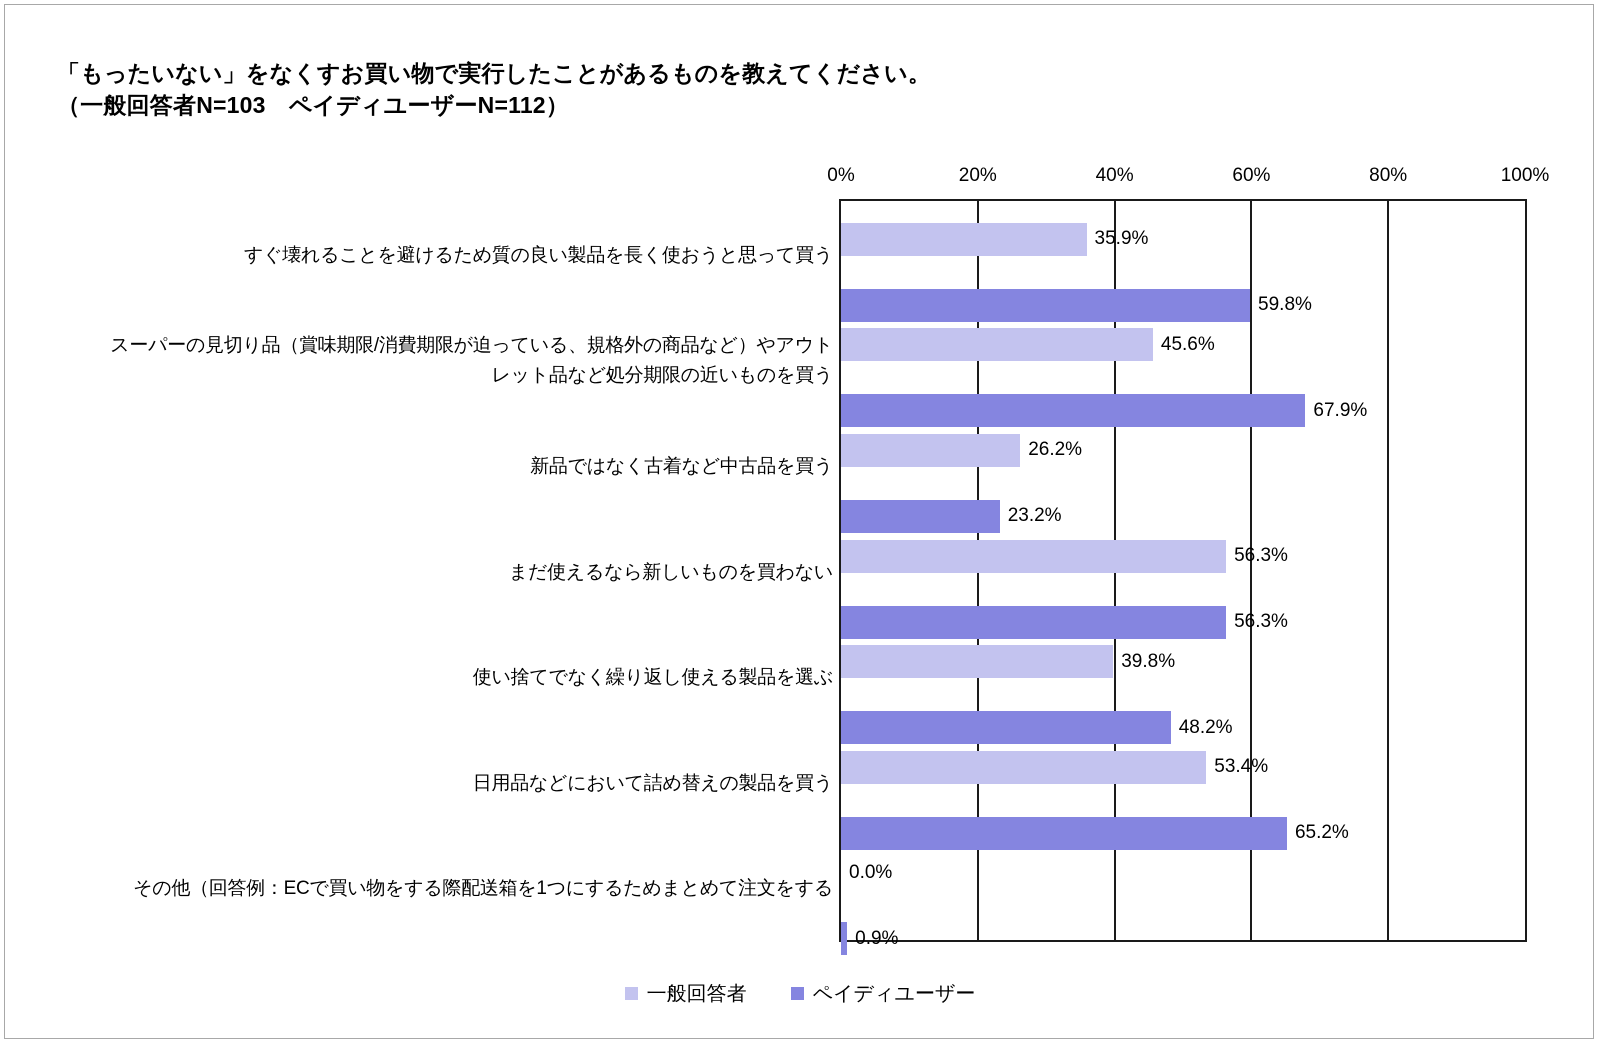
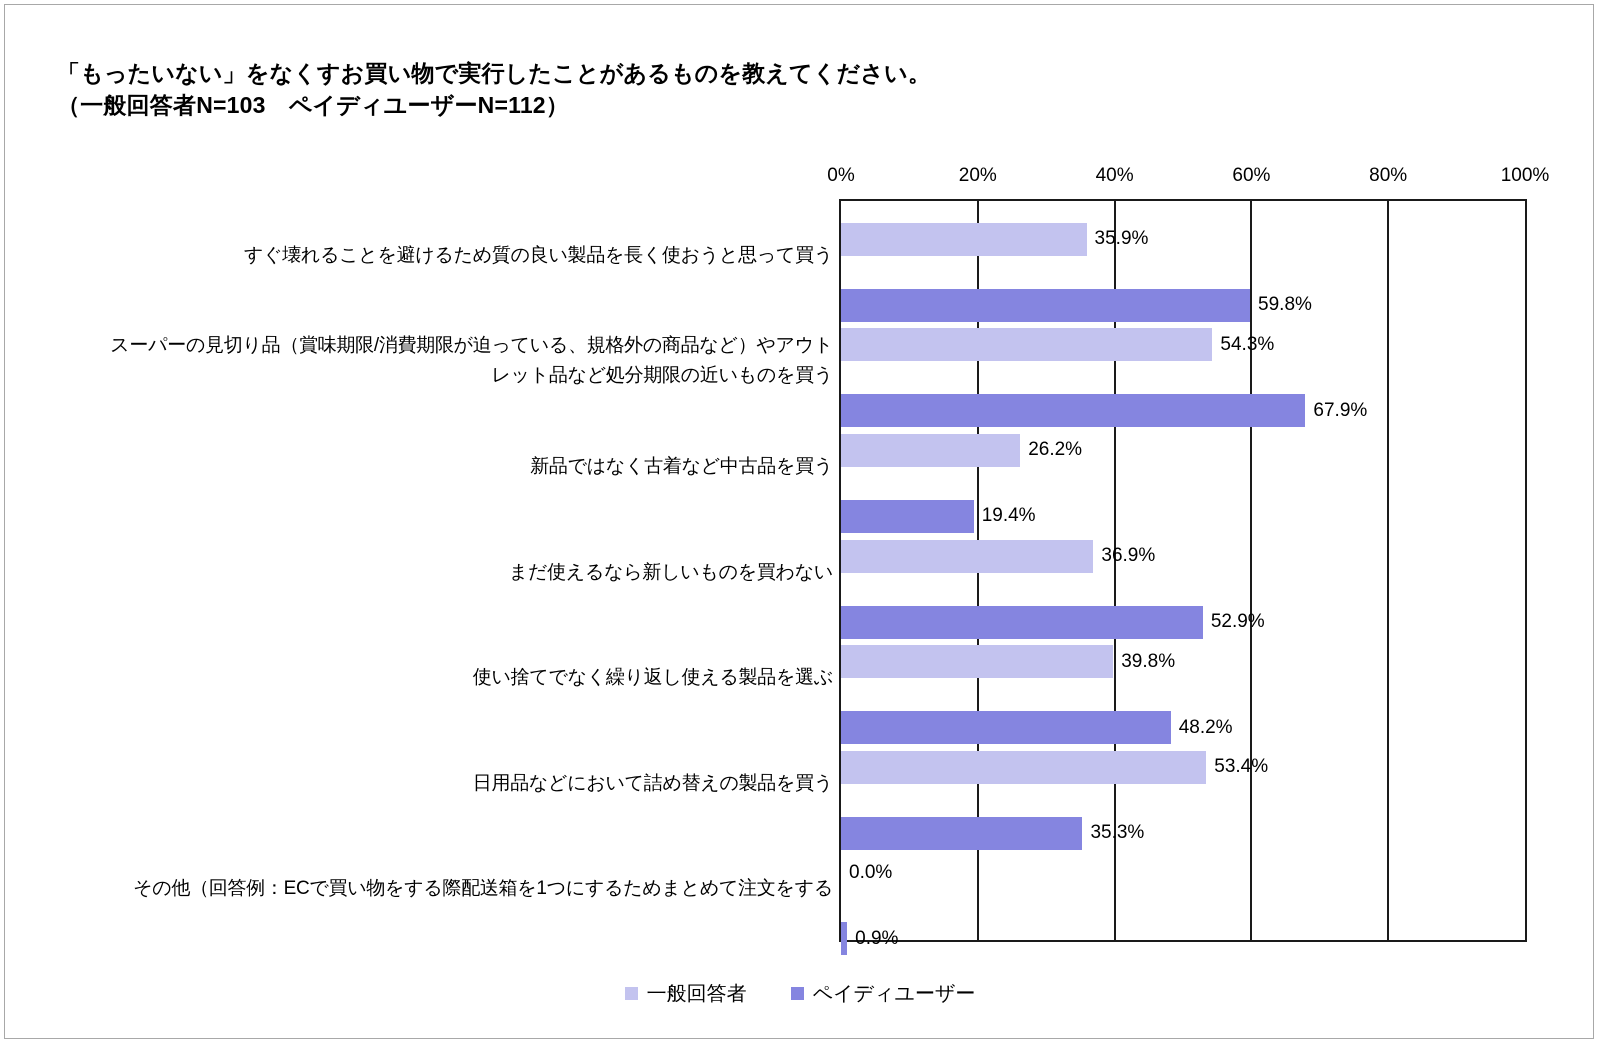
一般回答者/スーパーの見切り品（賞味期限/消費期限が迫っている、規格外の商品など）やアウト レット品など処分期限の近いものを買う: 45.6% -> 54.3%
ペイディユーザー/新品ではなく古着など中古品を買う: 23.2% -> 19.4%
一般回答者/まだ使えるなら新しいものを買わない: 56.3% -> 36.9%
ペイディユーザー/まだ使えるなら新しいものを買わない: 56.3% -> 52.9%
ペイディユーザー/日用品などにおいて詰め替えの製品を買う: 65.2% -> 35.3%
